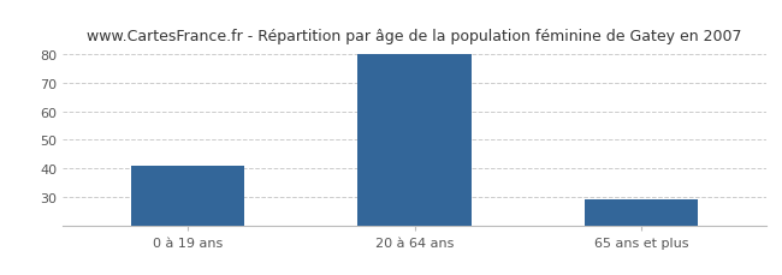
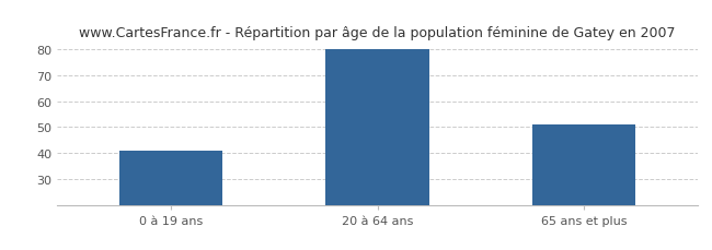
65 ans et plus: 29 -> 51
